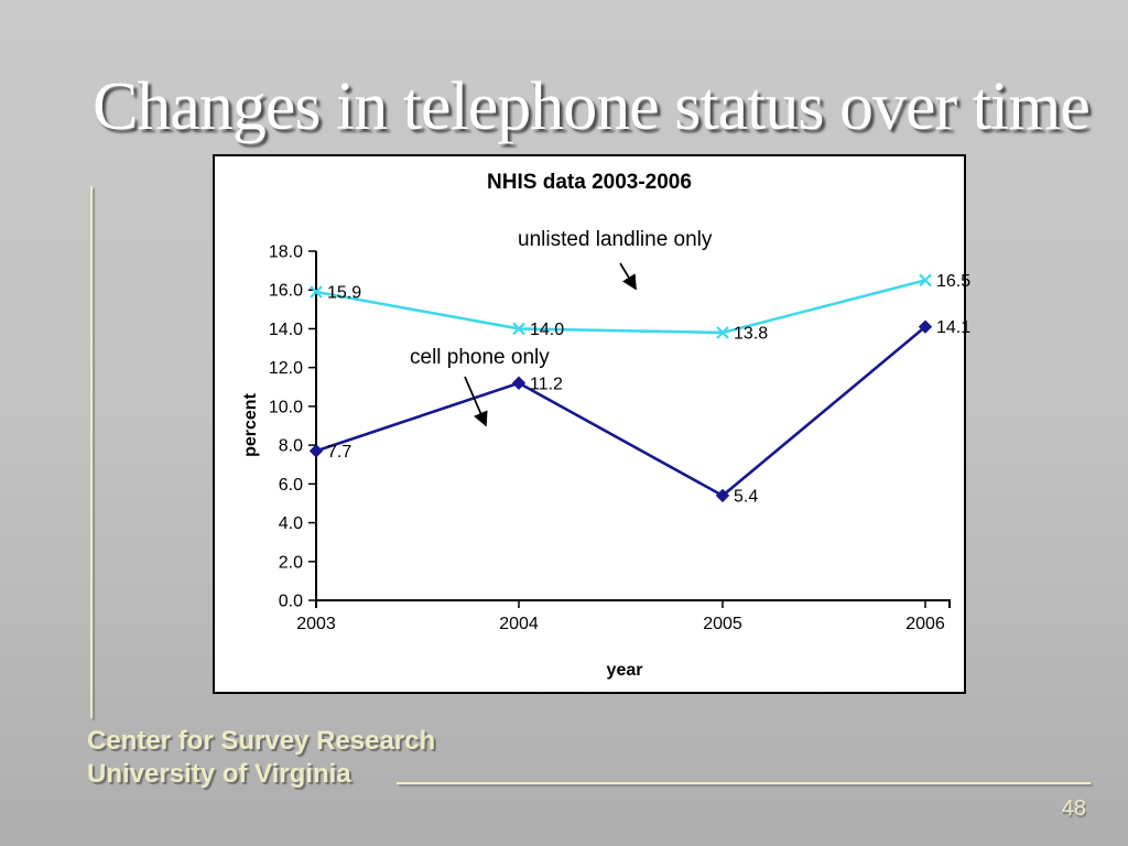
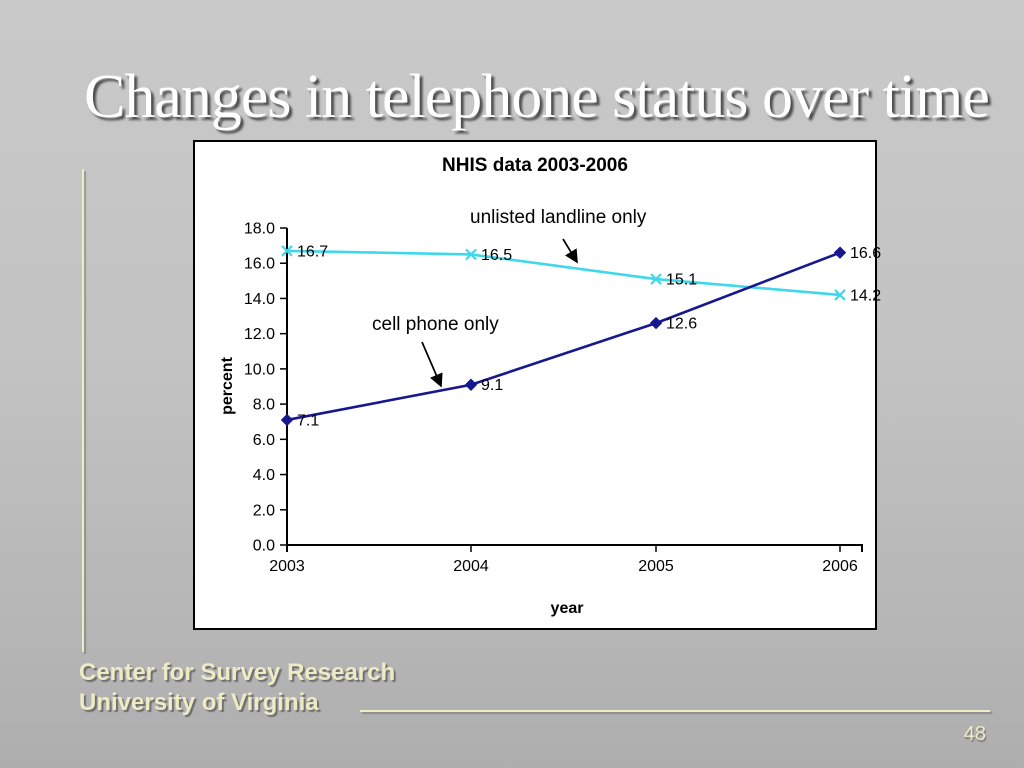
unlisted landline only/2003: 15.9 -> 16.7
cell phone only/2003: 7.7 -> 7.1
unlisted landline only/2004: 14.0 -> 16.5
cell phone only/2004: 11.2 -> 9.1
unlisted landline only/2005: 13.8 -> 15.1
cell phone only/2005: 5.4 -> 12.6
unlisted landline only/2006: 16.5 -> 14.2
cell phone only/2006: 14.1 -> 16.6
